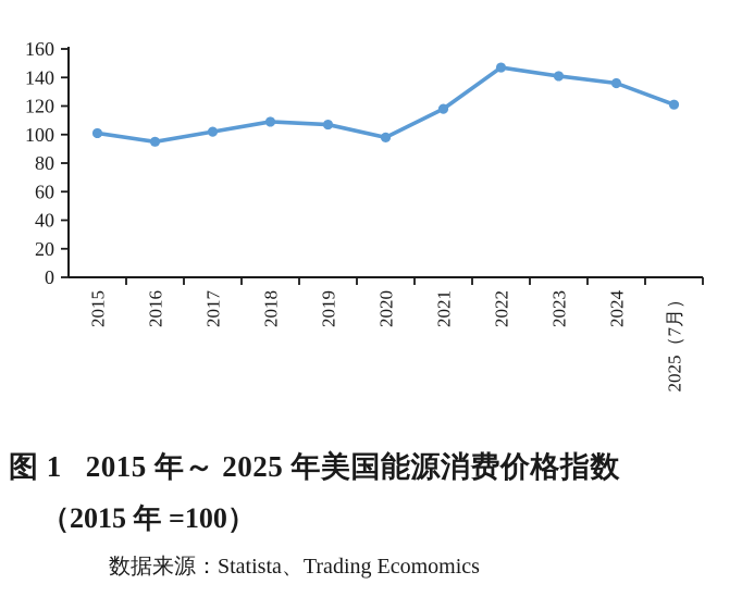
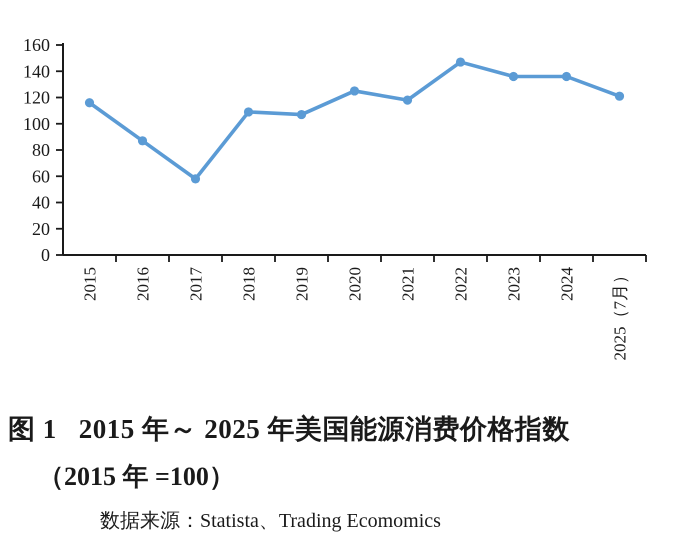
2015: 101 -> 116
2016: 95 -> 87
2017: 102 -> 58
2020: 98 -> 125
2023: 141 -> 136
